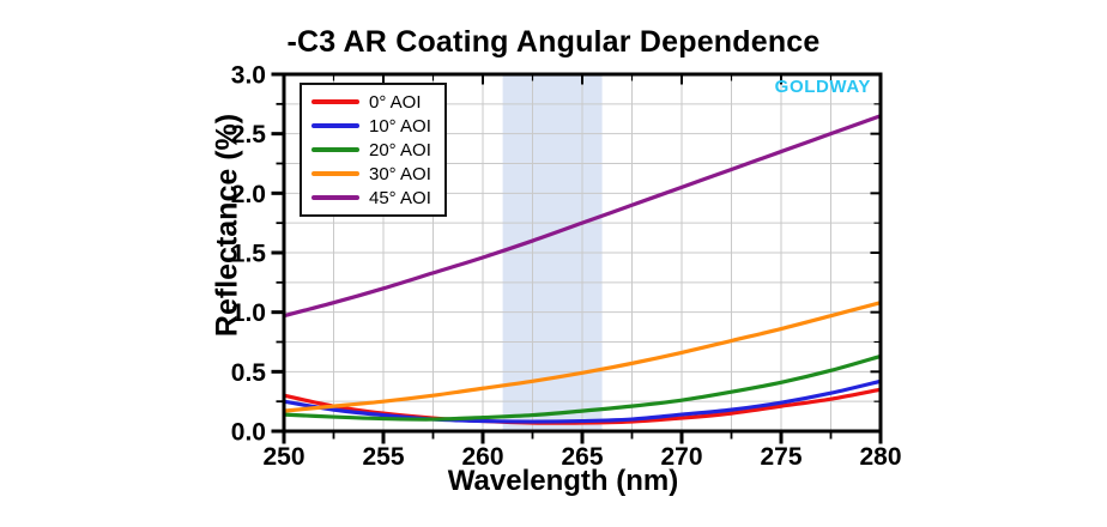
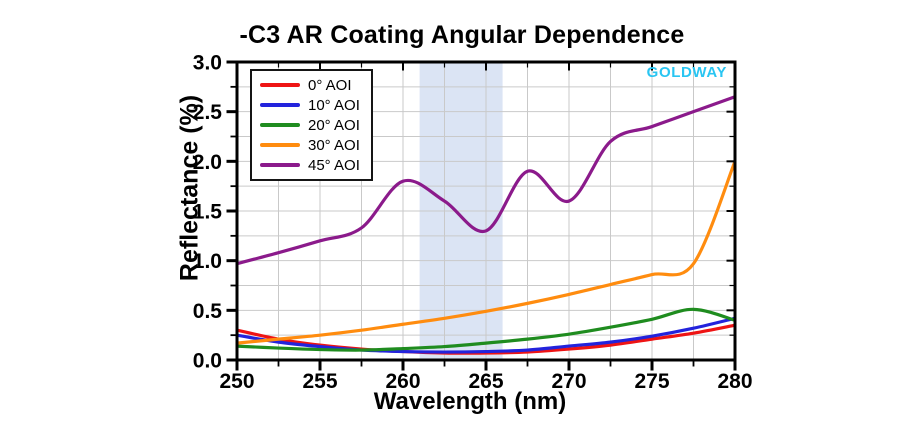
45° AOI/260: 1.5 -> 1.8
45° AOI/265: 1.8 -> 1.3
45° AOI/270: 2.0 -> 1.6
20° AOI/280: 0.6 -> 0.4
30° AOI/280: 1.1 -> 2.0
